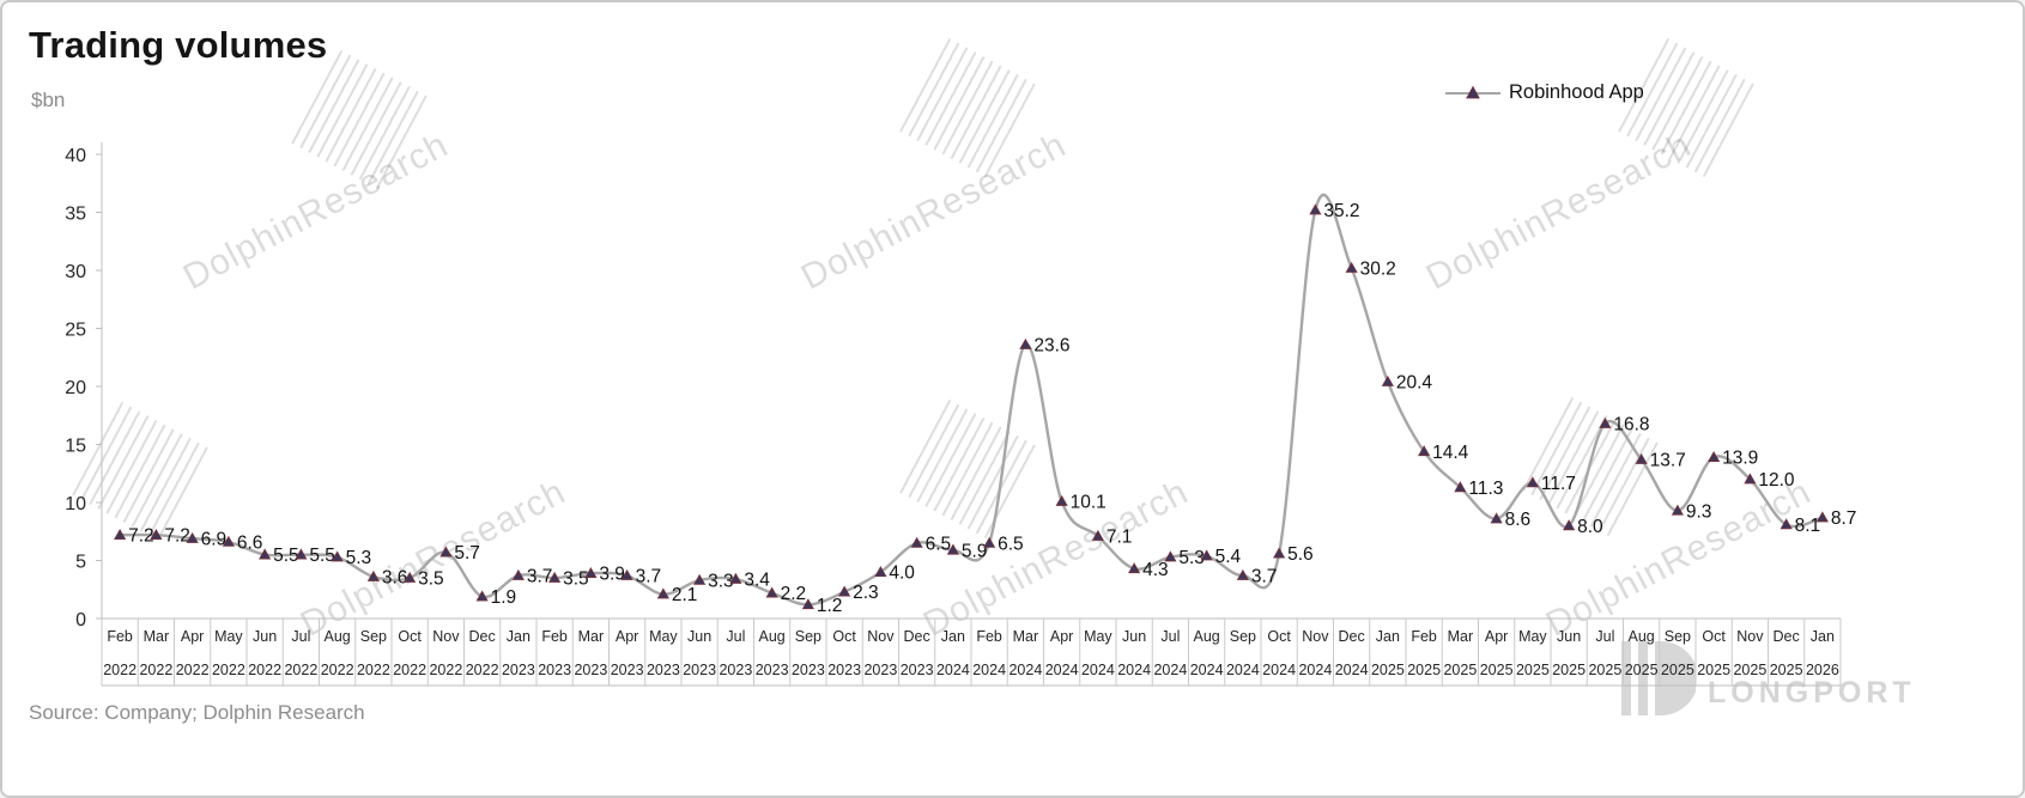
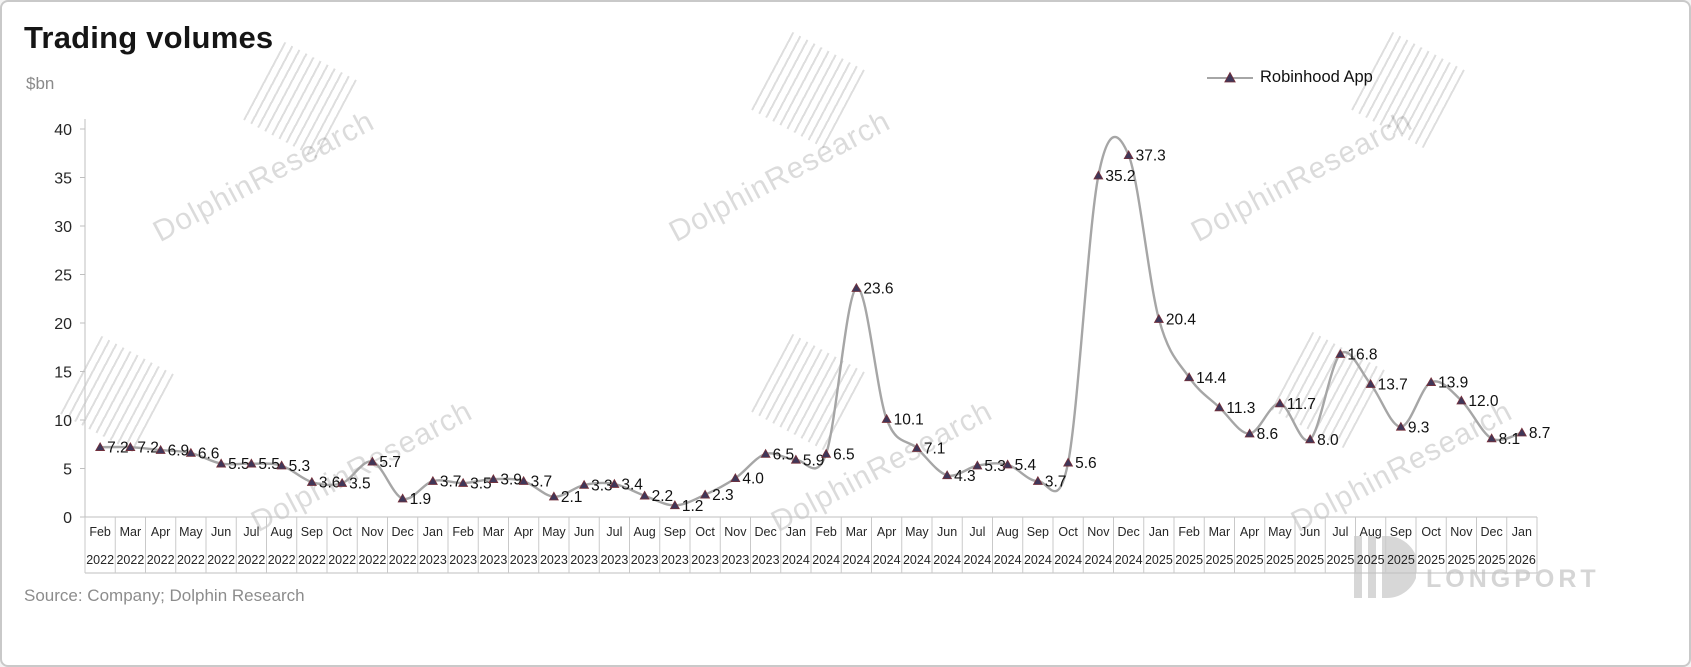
Dec 2024: 30.2 -> 37.3
